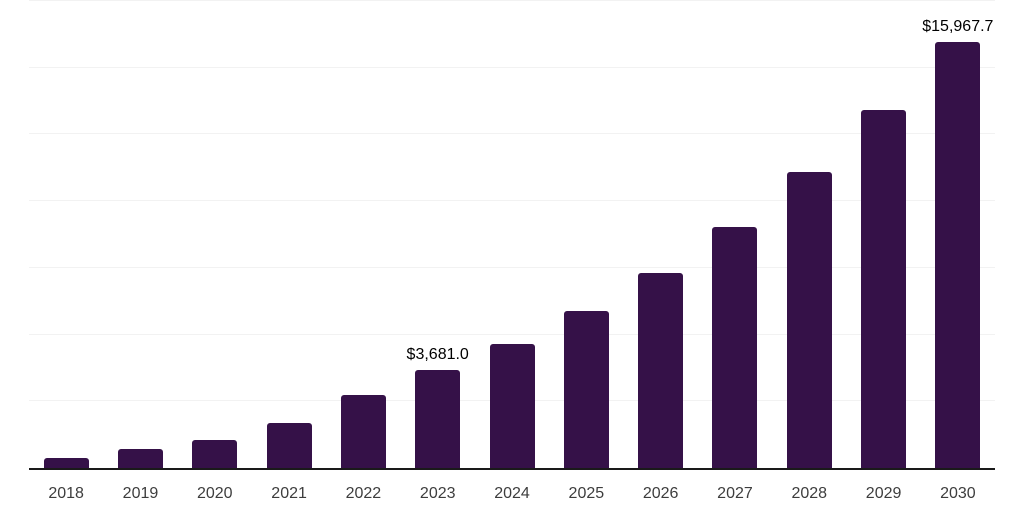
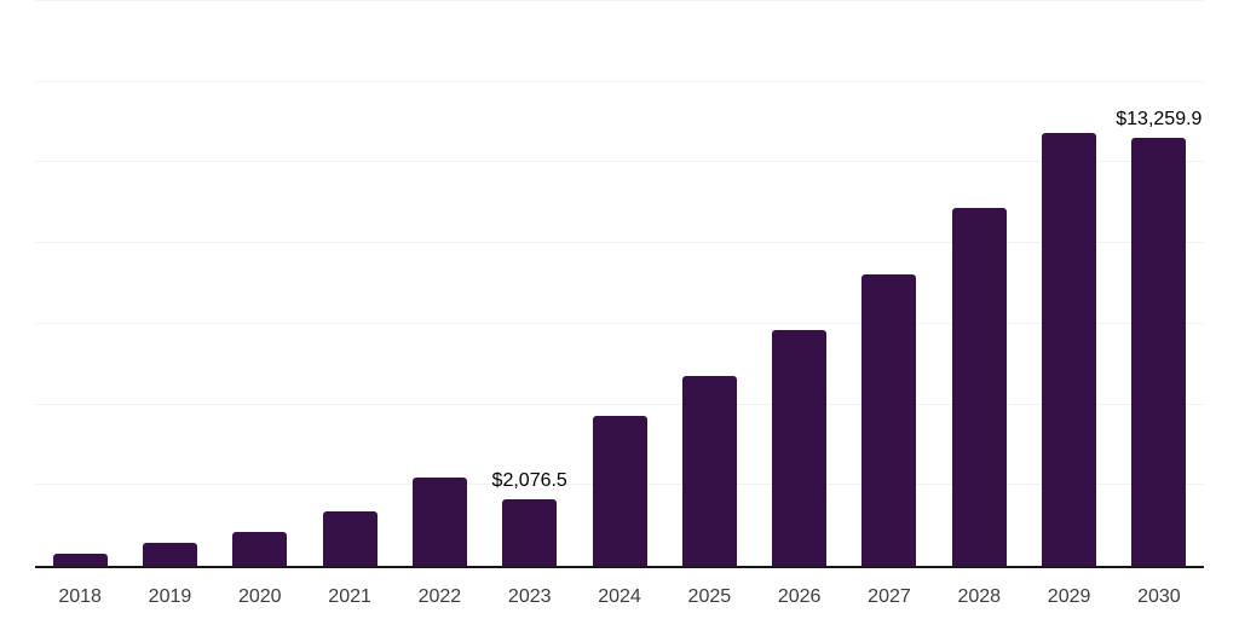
2023: $3,681.0 -> $2,076.5
2030: $15,967.7 -> $13,259.9
